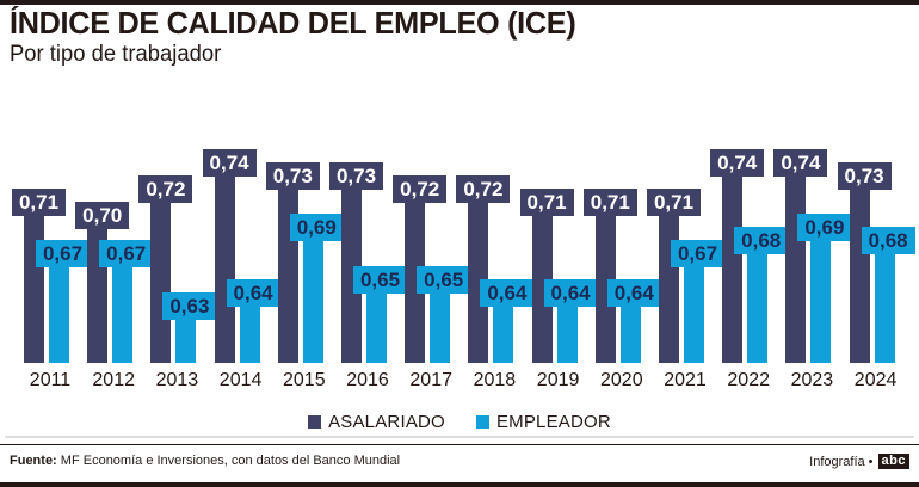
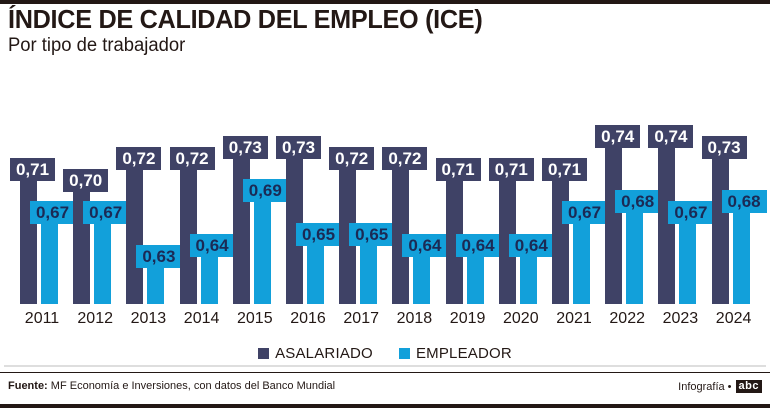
ASALARIADO/2014: 0,74 -> 0,72
EMPLEADOR/2023: 0,69 -> 0,67
